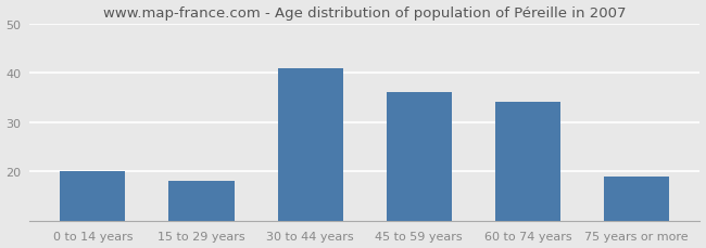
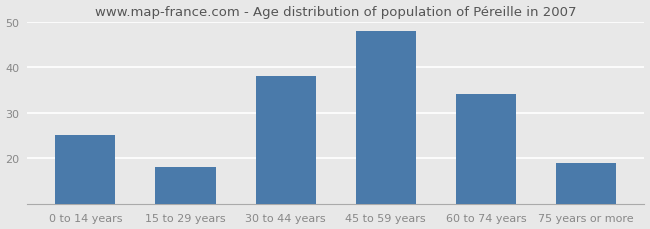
0 to 14 years: 20 -> 25
30 to 44 years: 41 -> 38
45 to 59 years: 36 -> 48
